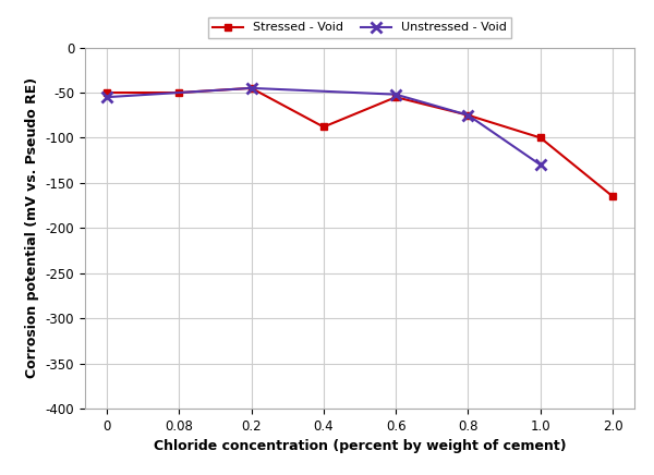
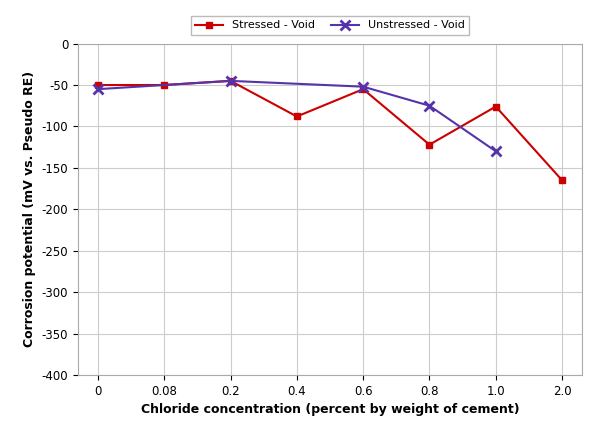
Stressed - Void/0.8: -75 -> -122
Stressed - Void/1.0: -100 -> -76
